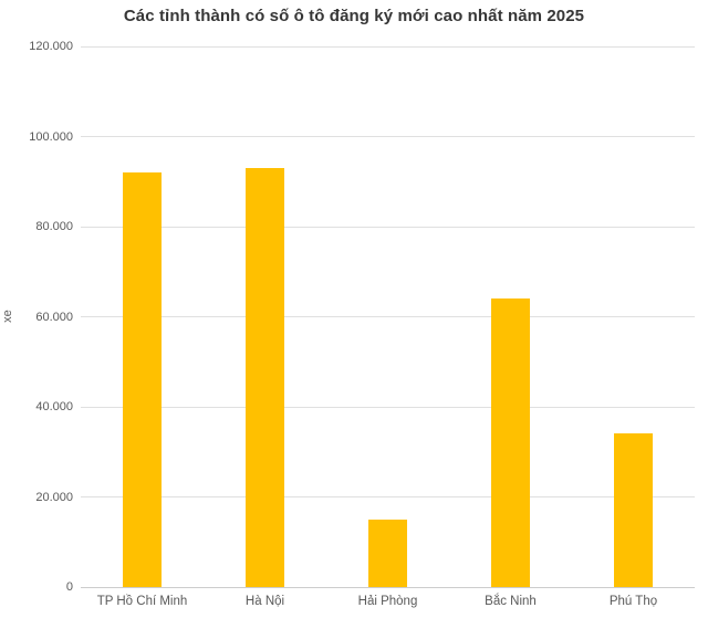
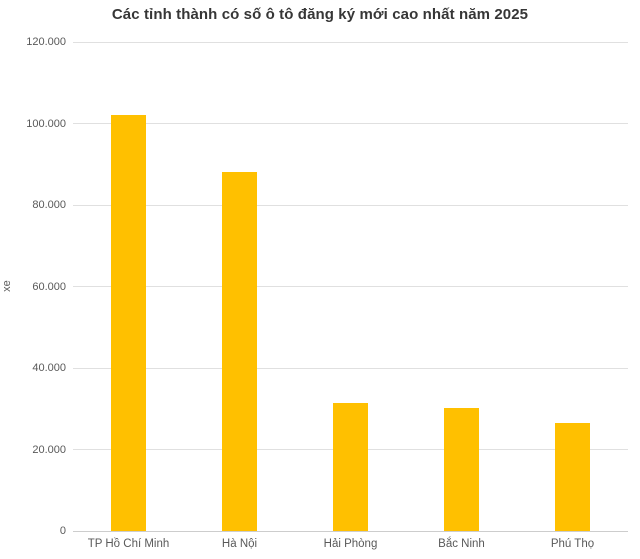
TP Hồ Chí Minh: 92000 -> 102000
Hà Nội: 93000 -> 88000
Hải Phòng: 15000 -> 31000
Bắc Ninh: 64000 -> 30000
Phú Thọ: 34000 -> 27000
